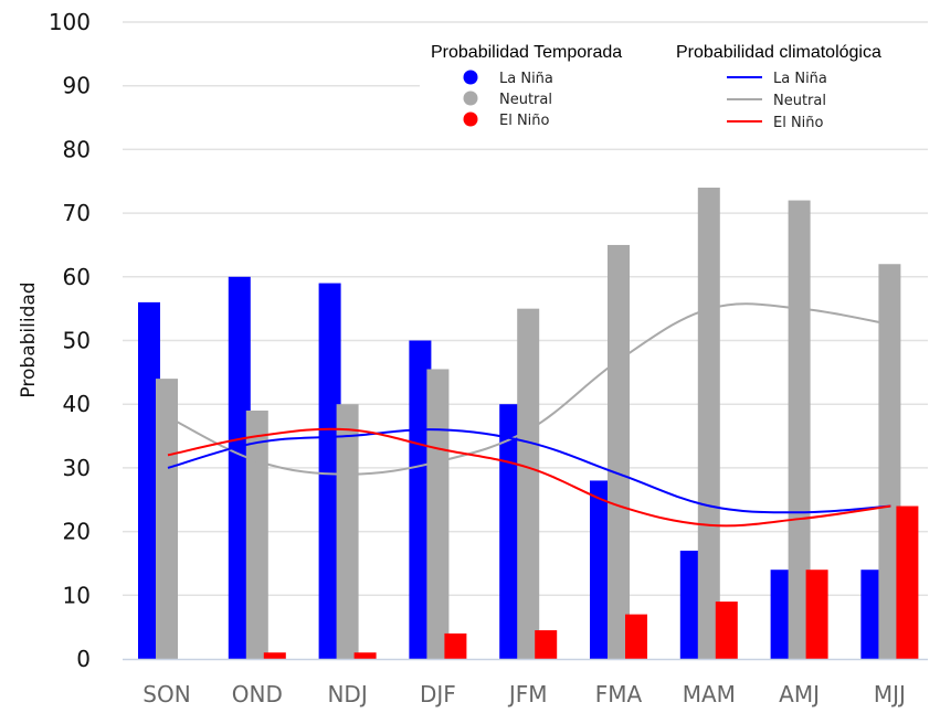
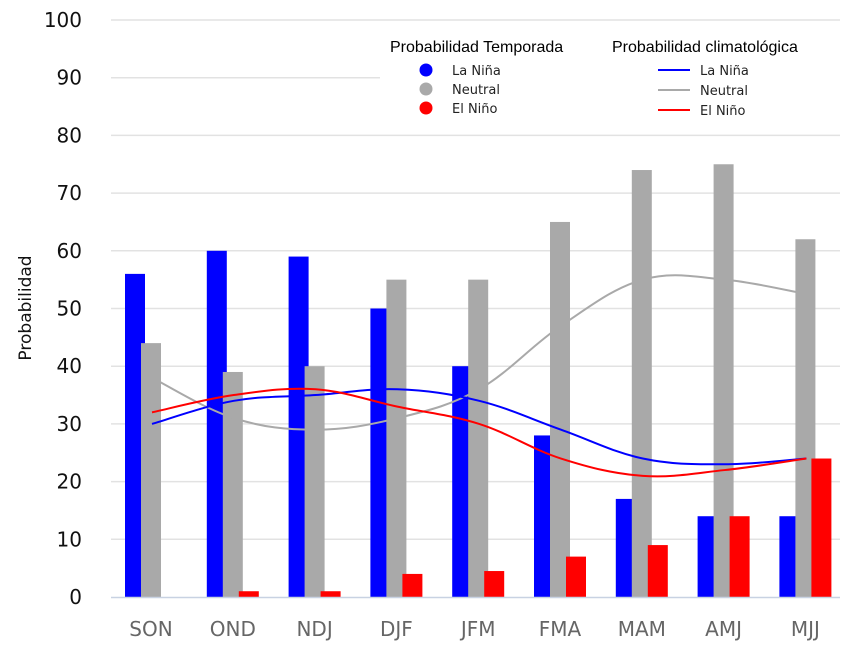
Neutral/DJF: 46 -> 55
Neutral/AMJ: 72 -> 75
